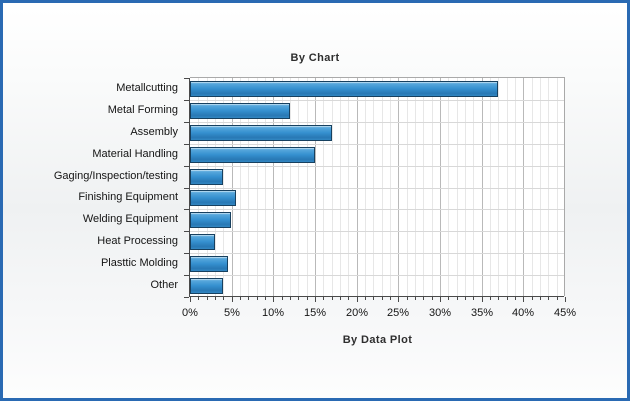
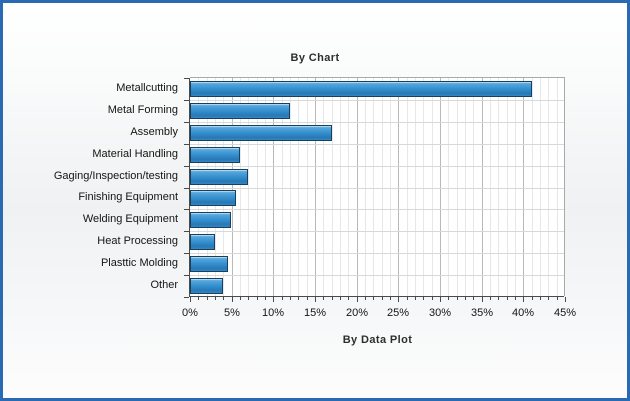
Metallcutting: 37% -> 41%
Material Handling: 15% -> 6%
Gaging/Inspection/testing: 4% -> 7%
